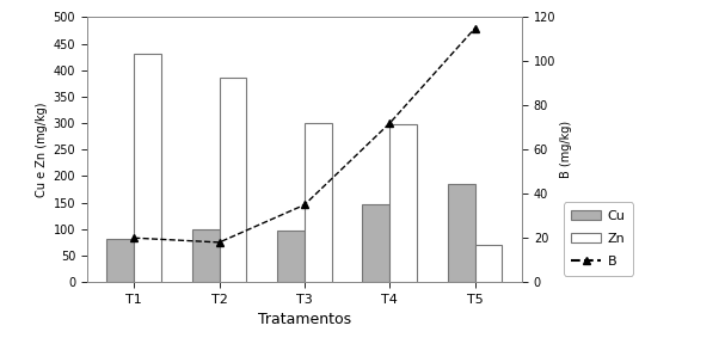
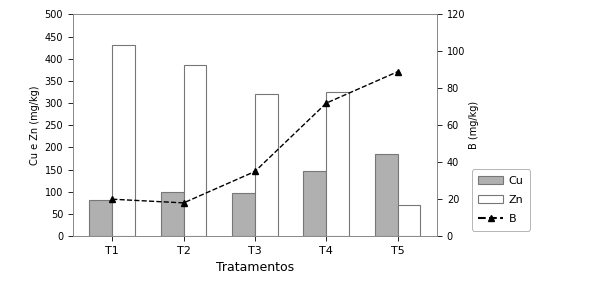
Zn/T3: 300 -> 320
Zn/T4: 297 -> 325
B/T5: 115 -> 89
